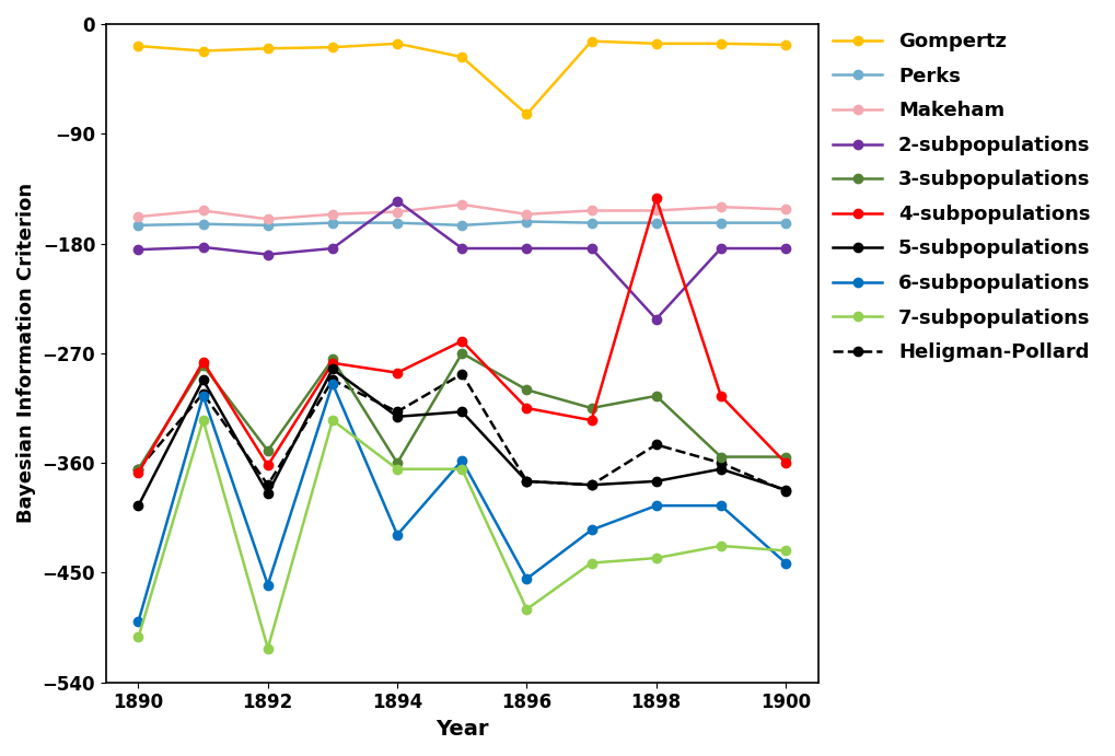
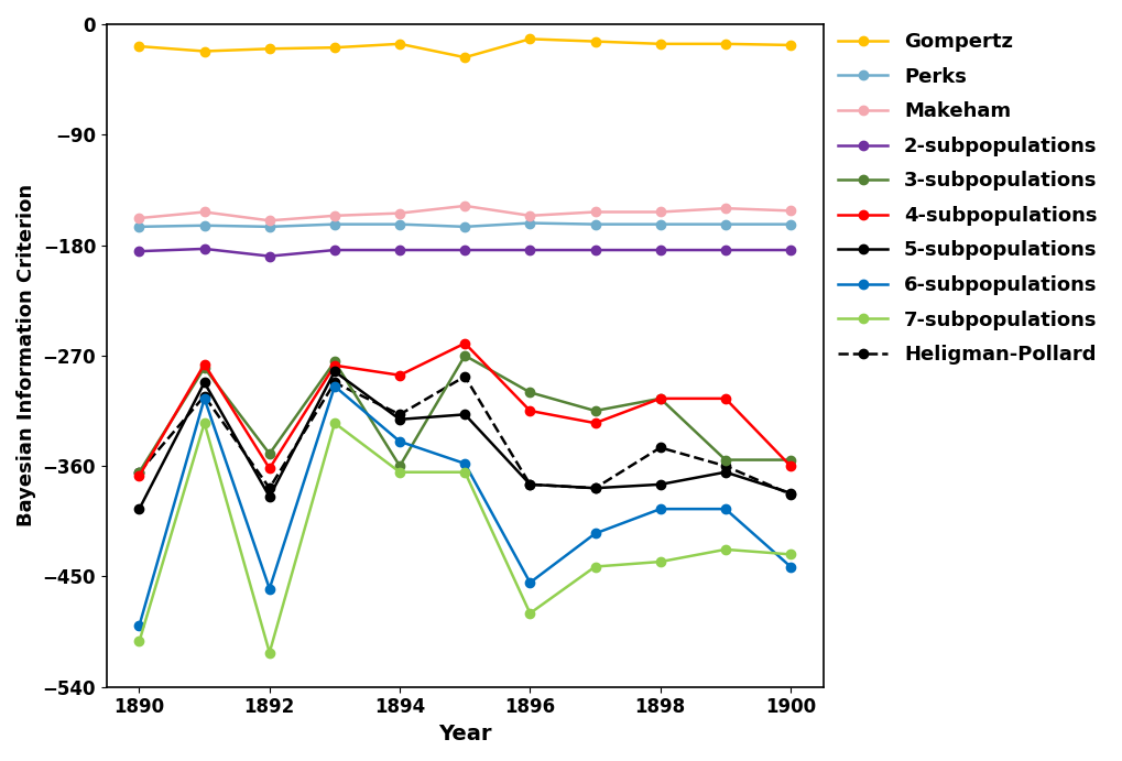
2-subpopulations/1894: -145 -> -184
6-subpopulations/1894: -419 -> -340
Gompertz/1896: -74 -> -12
2-subpopulations/1898: -242 -> -184
4-subpopulations/1898: -143 -> -305
